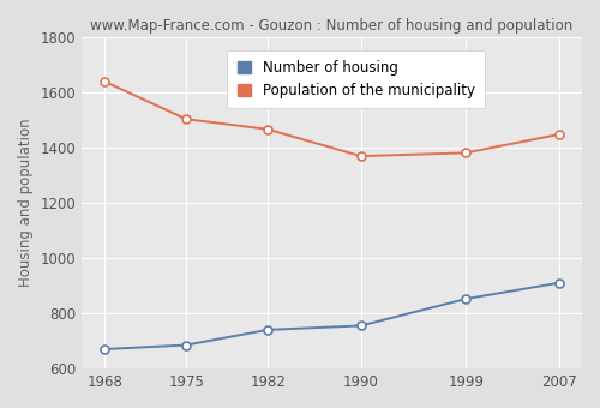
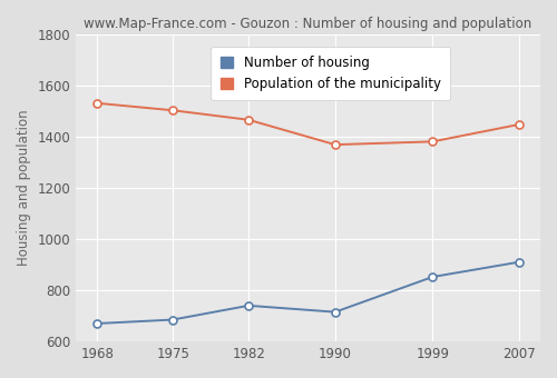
Population of the municipality/1968: 1638 -> 1530
Number of housing/1990: 755 -> 715
